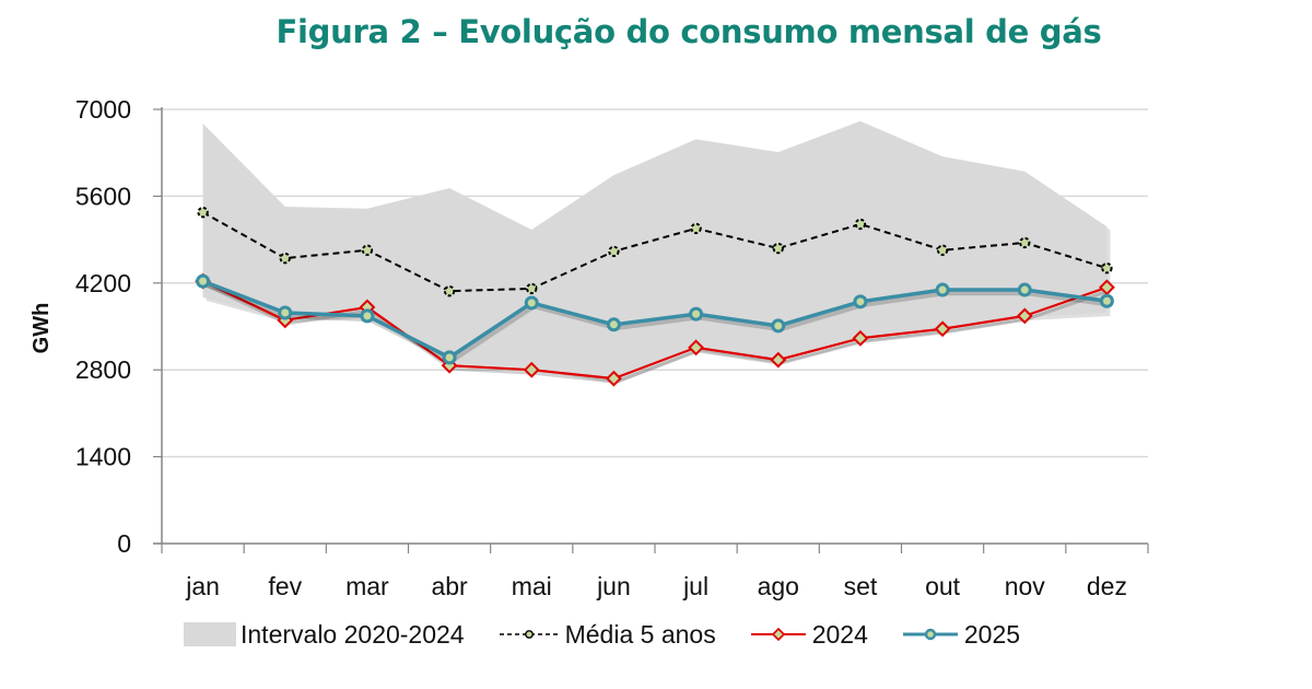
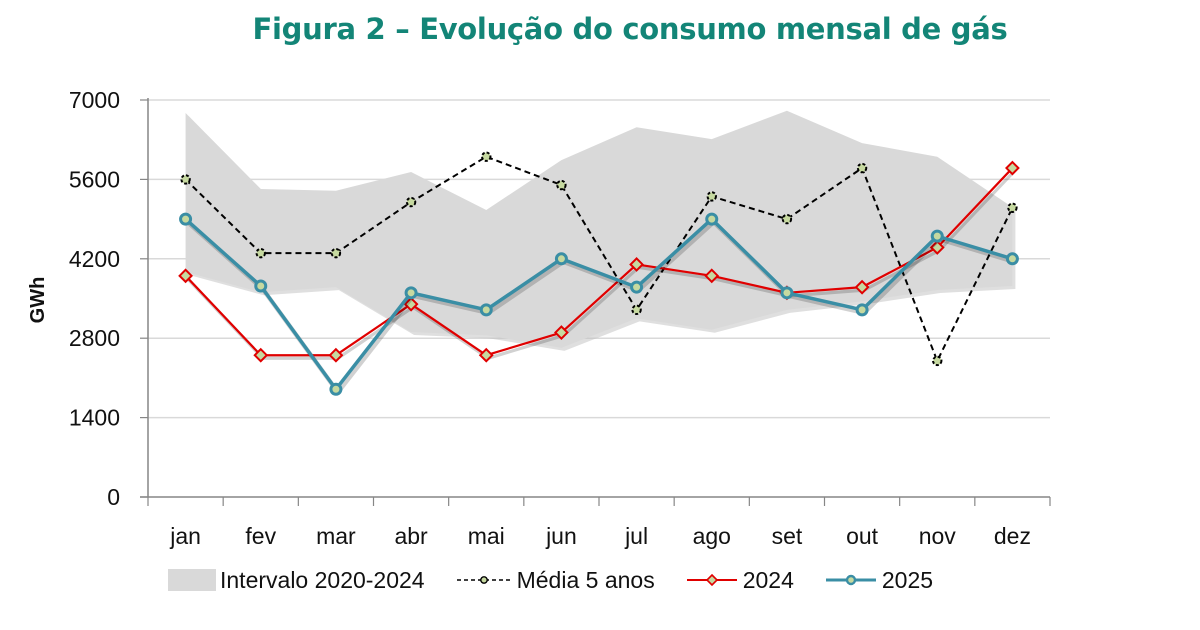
Média 5 anos/jan: 5300 -> 5600
2024/jan: 4200 -> 3900
2025/jan: 4200 -> 4900
Média 5 anos/fev: 4600 -> 4300
2024/fev: 3600 -> 2500
Média 5 anos/mar: 4700 -> 4300
2024/mar: 3800 -> 2500
2025/mar: 3700 -> 1900
Média 5 anos/abr: 4100 -> 5200
2024/abr: 2900 -> 3400
2025/abr: 3000 -> 3600
Média 5 anos/mai: 4100 -> 6000
2024/mai: 2800 -> 2500
2025/mai: 3900 -> 3300
Média 5 anos/jun: 4700 -> 5500
2024/jun: 2700 -> 2900
2025/jun: 3500 -> 4200
Média 5 anos/jul: 5100 -> 3300
2024/jul: 3200 -> 4100
Média 5 anos/ago: 4800 -> 5300
2024/ago: 3000 -> 3900
2025/ago: 3500 -> 4900
Média 5 anos/set: 5200 -> 4900
2024/set: 3300 -> 3600
2025/set: 3900 -> 3600
Média 5 anos/out: 4700 -> 5800
2024/out: 3500 -> 3700
2025/out: 4100 -> 3300
Média 5 anos/nov: 4800 -> 2400
2024/nov: 3700 -> 4400
2025/nov: 4100 -> 4600
Média 5 anos/dez: 4400 -> 5100
2024/dez: 4100 -> 5800
2025/dez: 3900 -> 4200
